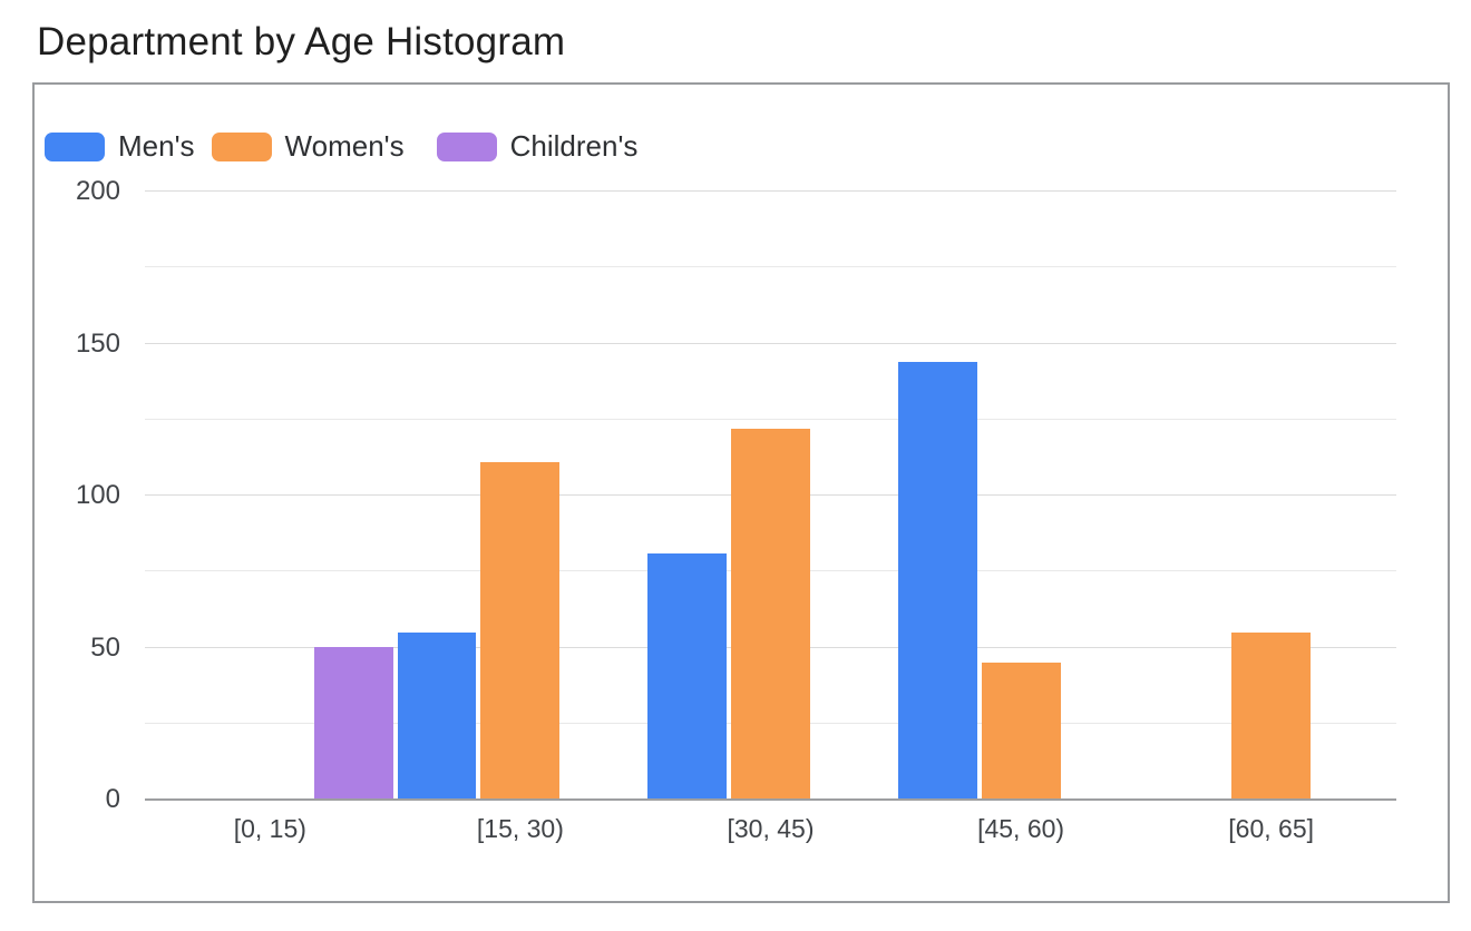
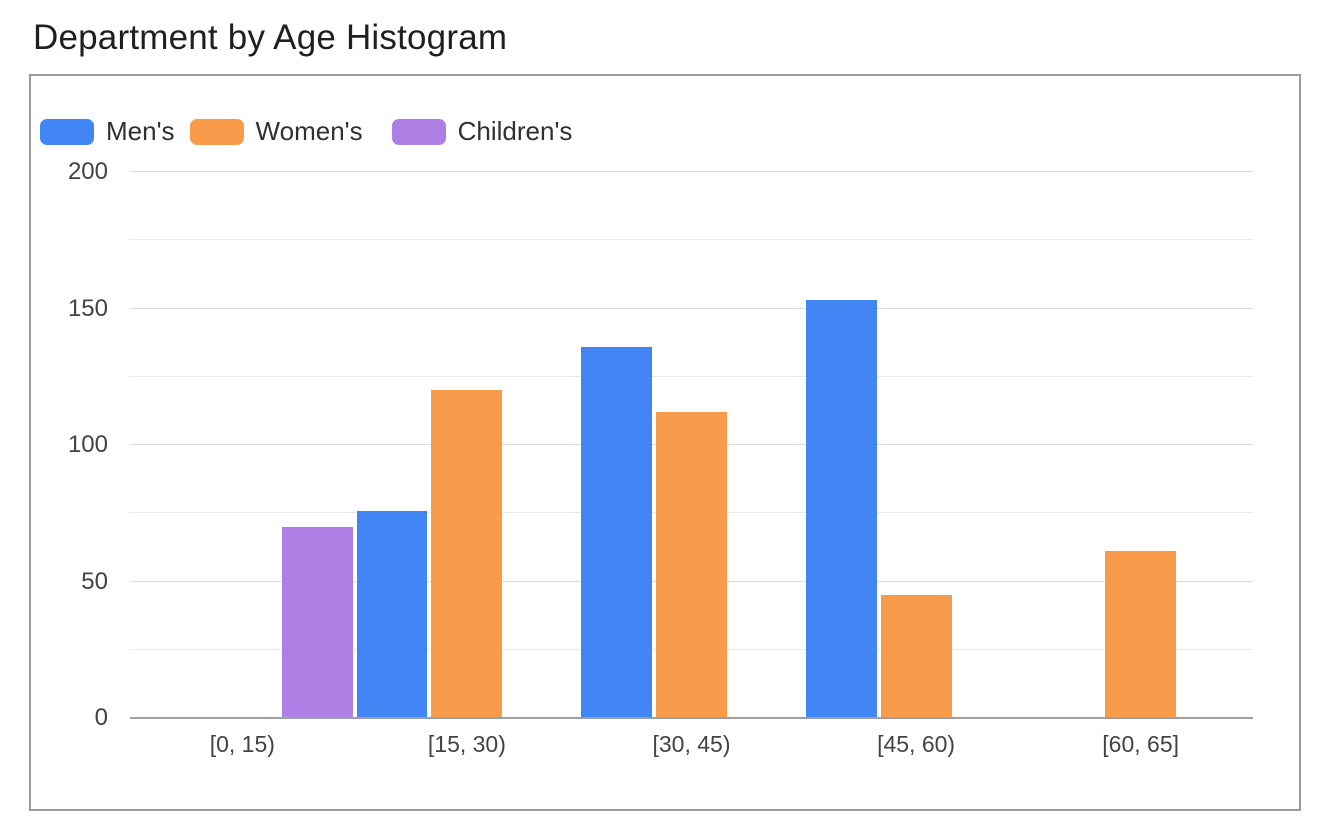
Children's/[0, 15): 50 -> 70
Men's/[15, 30): 55 -> 76
Women's/[15, 30): 111 -> 120
Men's/[30, 45): 81 -> 136
Women's/[30, 45): 122 -> 112
Men's/[45, 60): 144 -> 153
Women's/[60, 65]: 55 -> 61
